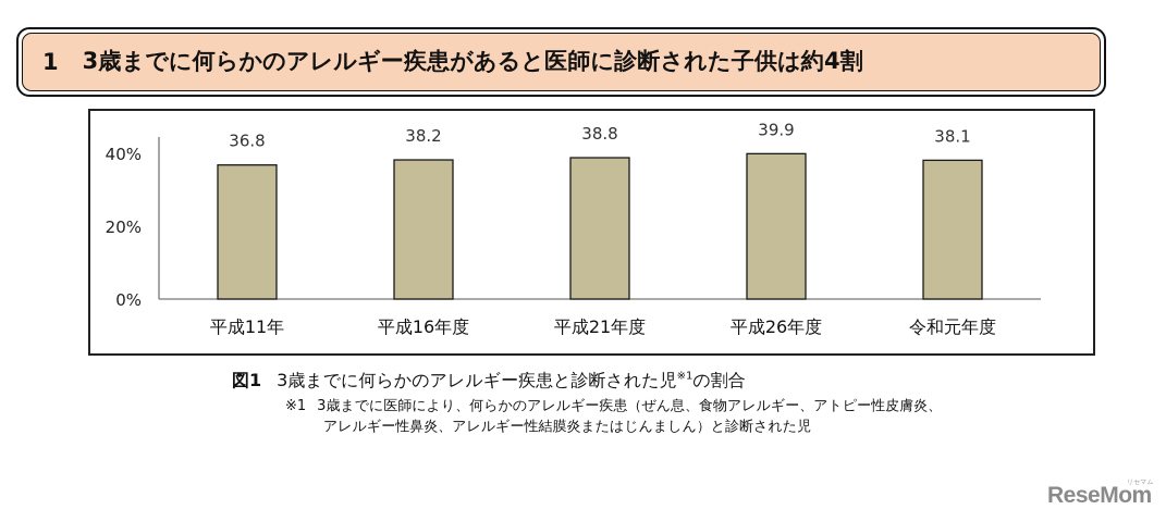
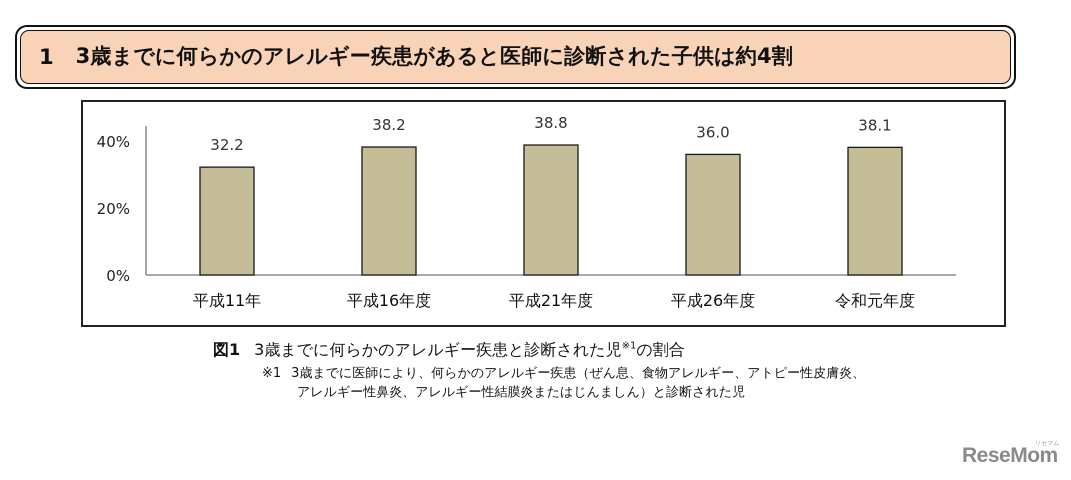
平成11年: 36.8 -> 32.2
平成26年度: 39.9 -> 36.0
